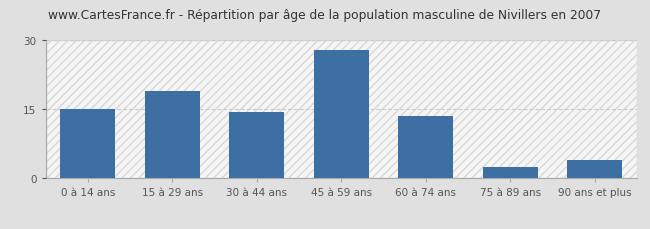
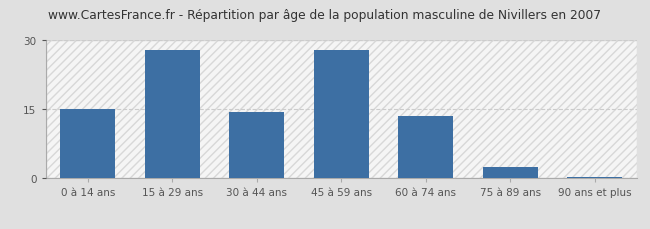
15 à 29 ans: 19.0 -> 28.0
90 ans et plus: 4.0 -> 0.3
